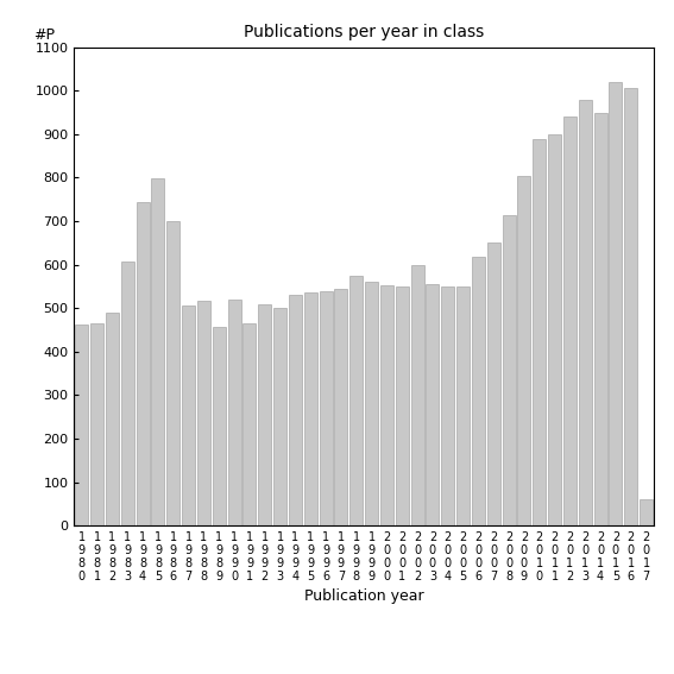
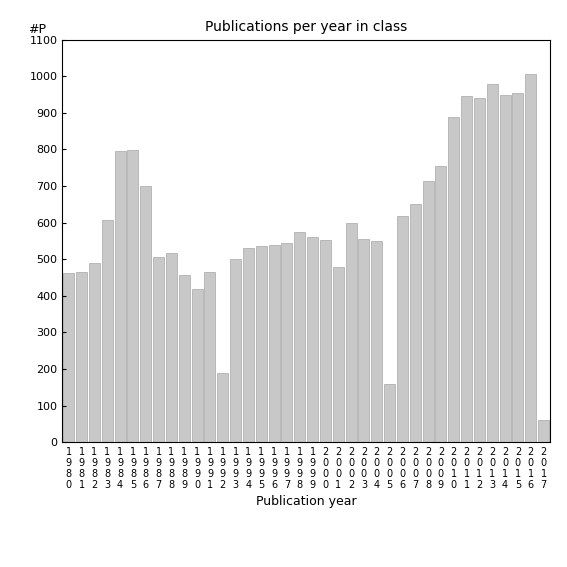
1 9 8 4: 745 -> 795
1 9 9 0: 520 -> 420
1 9 9 2: 510 -> 190
2 0 0 1: 550 -> 480
2 0 0 5: 550 -> 160
2 0 0 9: 805 -> 755
2 0 1 1: 900 -> 945
2 0 1 5: 1020 -> 955
